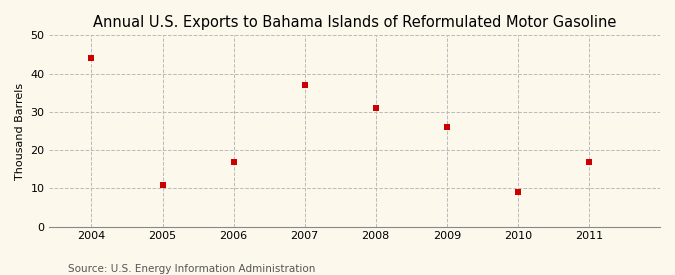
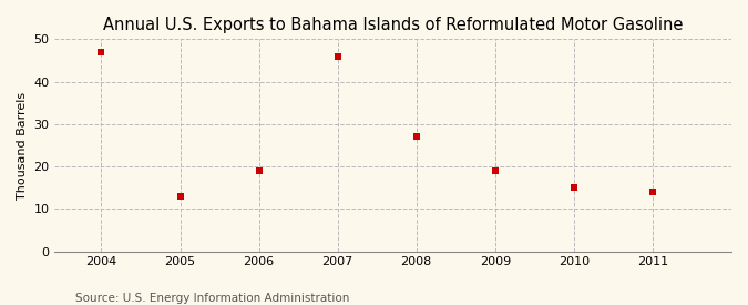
2004: 44 -> 47
2005: 11 -> 13
2006: 17 -> 19
2007: 37 -> 46
2008: 31 -> 27
2009: 26 -> 19
2010: 9 -> 15
2011: 17 -> 14
